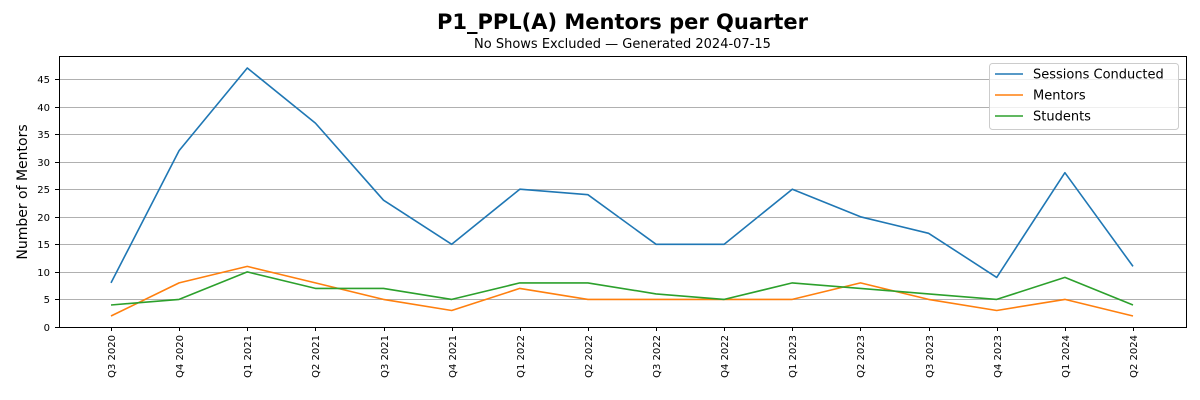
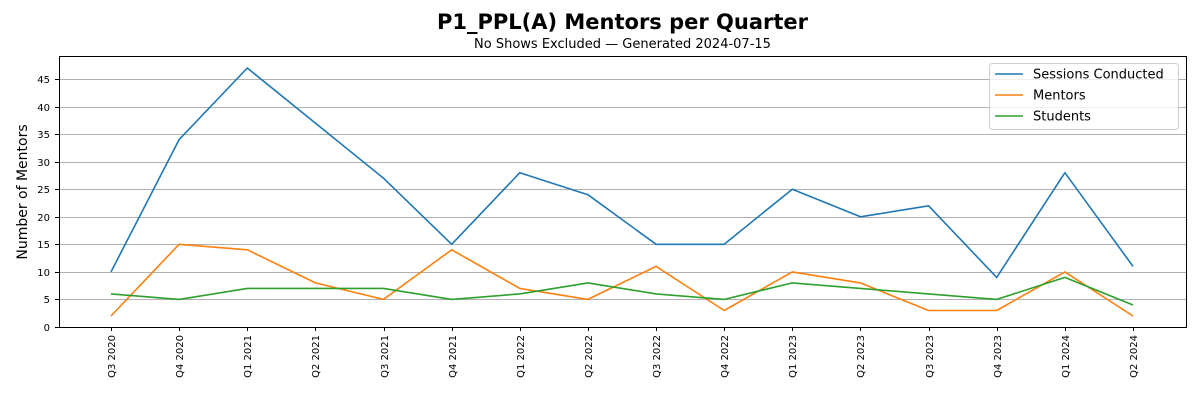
Sessions Conducted/Q3 2020: 8 -> 10
Students/Q3 2020: 4 -> 6
Sessions Conducted/Q4 2020: 32 -> 34
Mentors/Q4 2020: 8 -> 15
Mentors/Q1 2021: 11 -> 14
Students/Q1 2021: 10 -> 7
Sessions Conducted/Q3 2021: 23 -> 27
Mentors/Q4 2021: 3 -> 14
Sessions Conducted/Q1 2022: 25 -> 28
Students/Q1 2022: 8 -> 6
Mentors/Q3 2022: 5 -> 11
Mentors/Q4 2022: 5 -> 3
Mentors/Q1 2023: 5 -> 10
Sessions Conducted/Q3 2023: 17 -> 22
Mentors/Q3 2023: 5 -> 3
Mentors/Q1 2024: 5 -> 10
